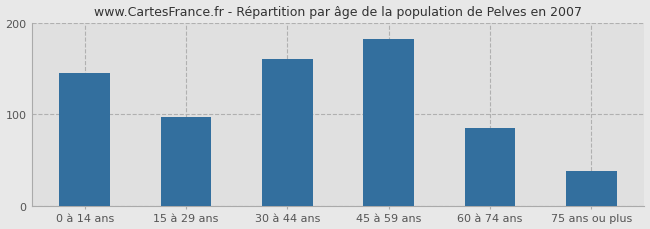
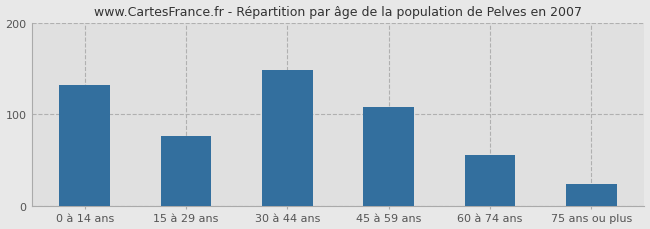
0 à 14 ans: 145 -> 132
15 à 29 ans: 97 -> 76
30 à 44 ans: 160 -> 148
45 à 59 ans: 182 -> 108
60 à 74 ans: 85 -> 56
75 ans ou plus: 38 -> 24
